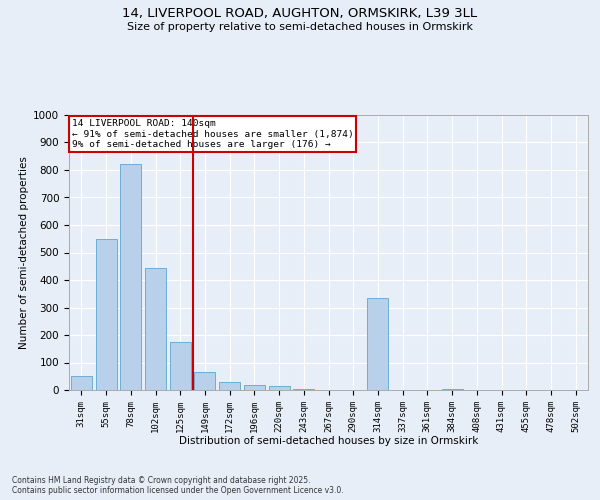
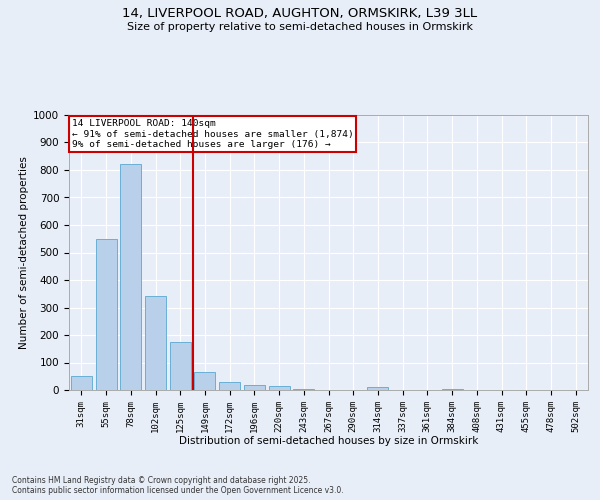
102sqm: 445 -> 343
314sqm: 335 -> 10
